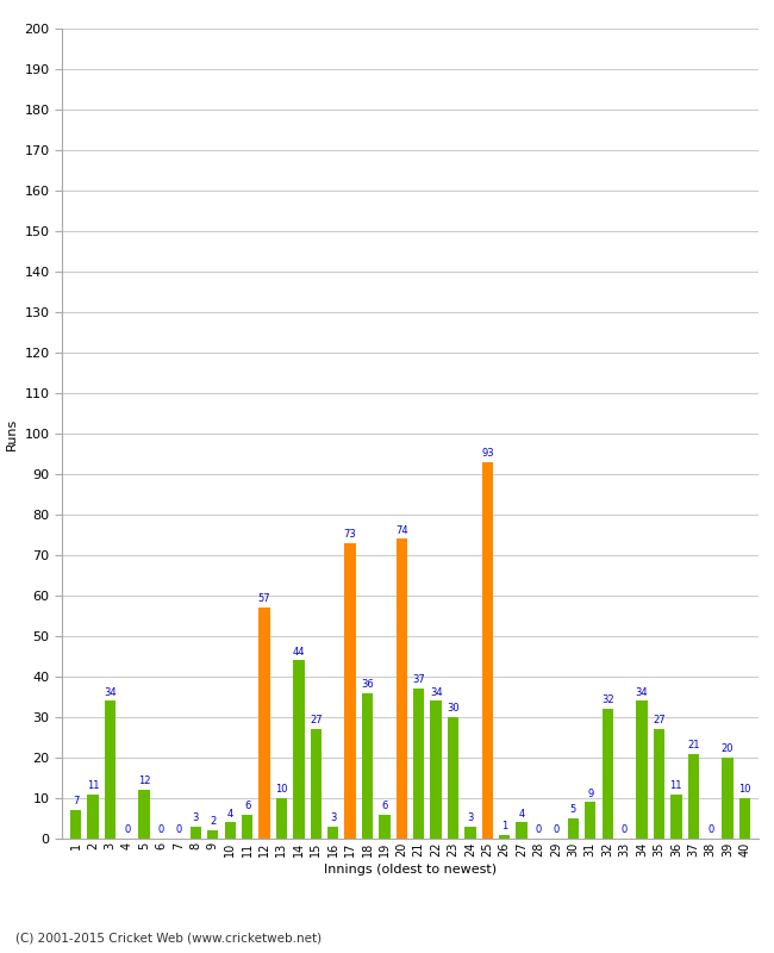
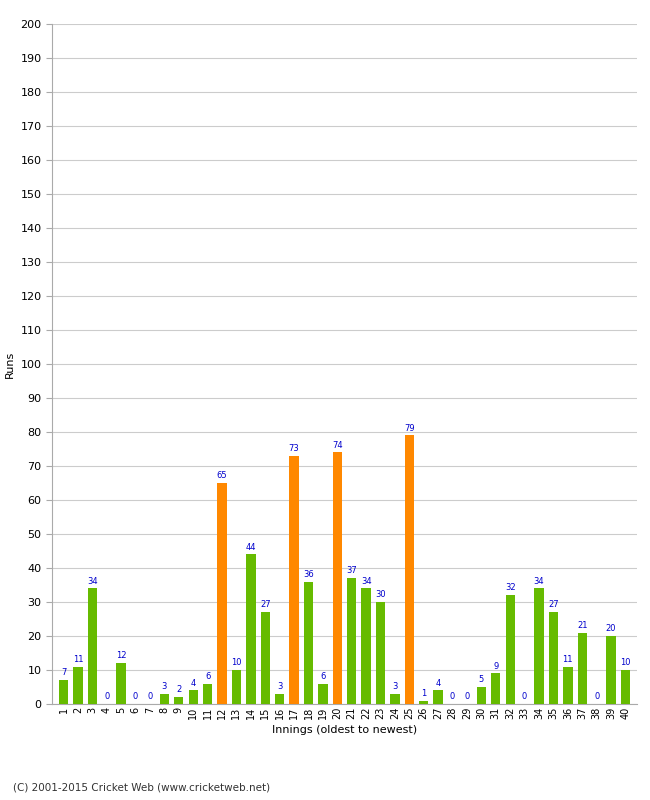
12: 57 -> 65
25: 93 -> 79
